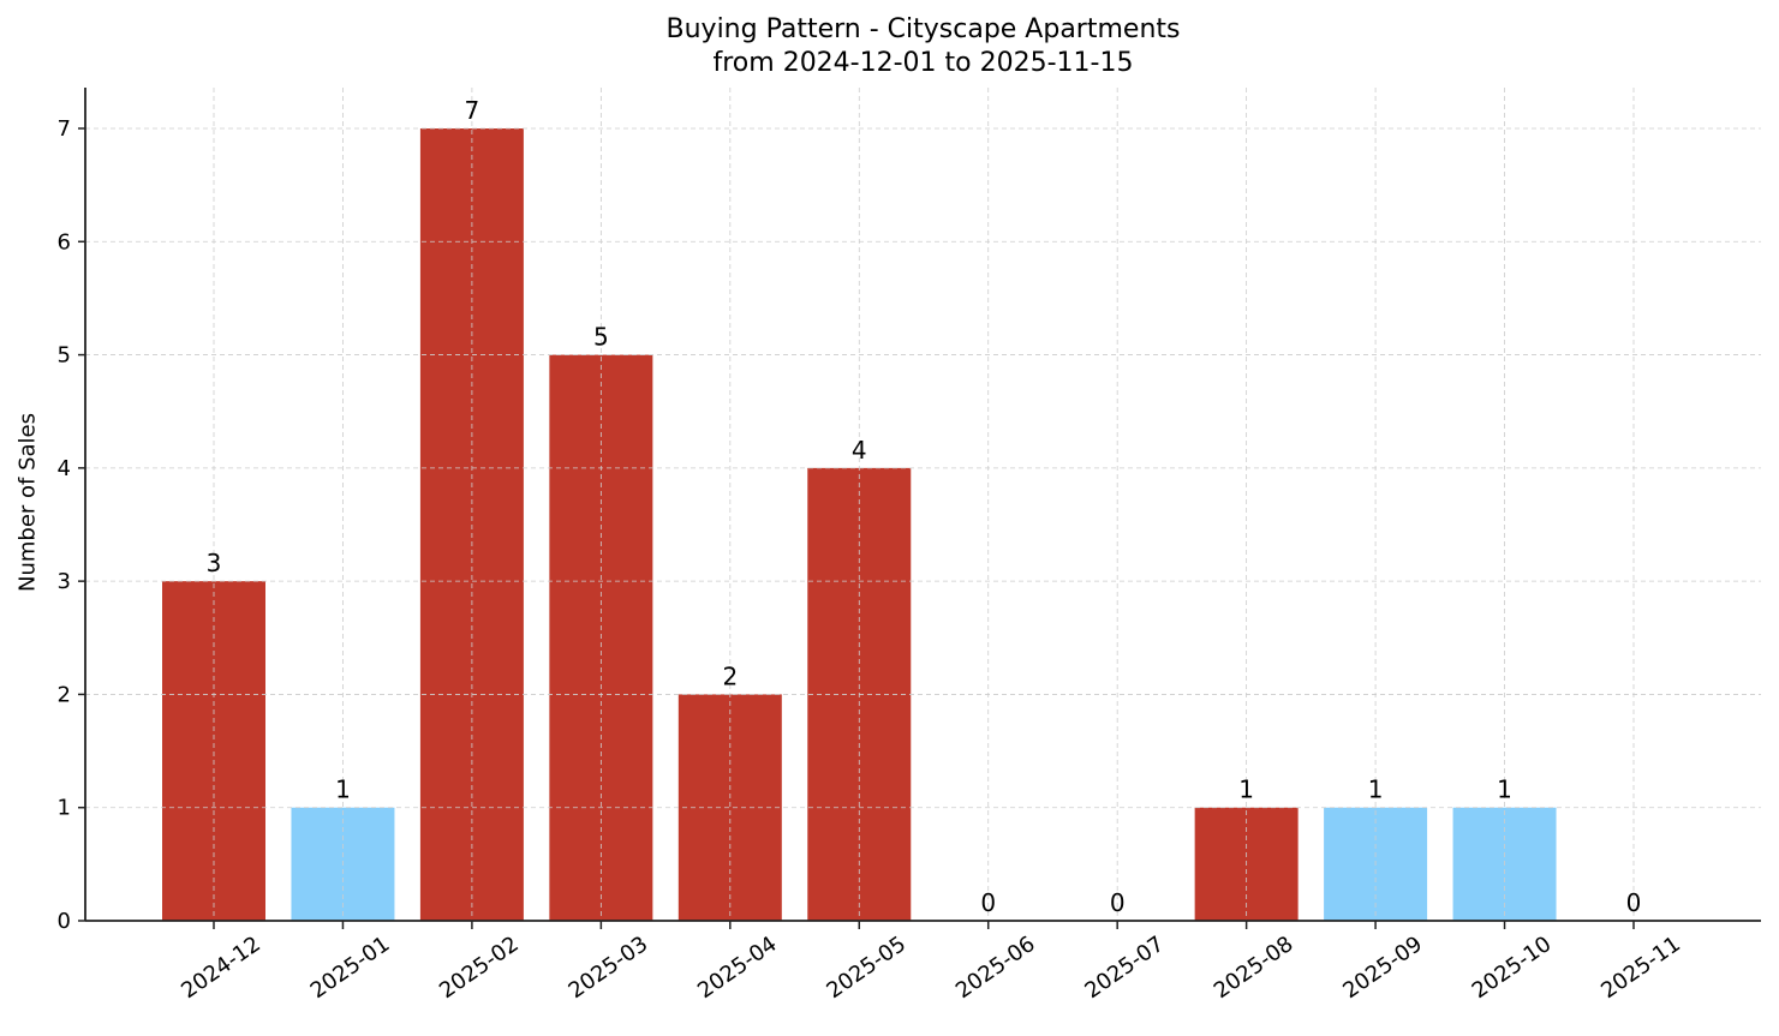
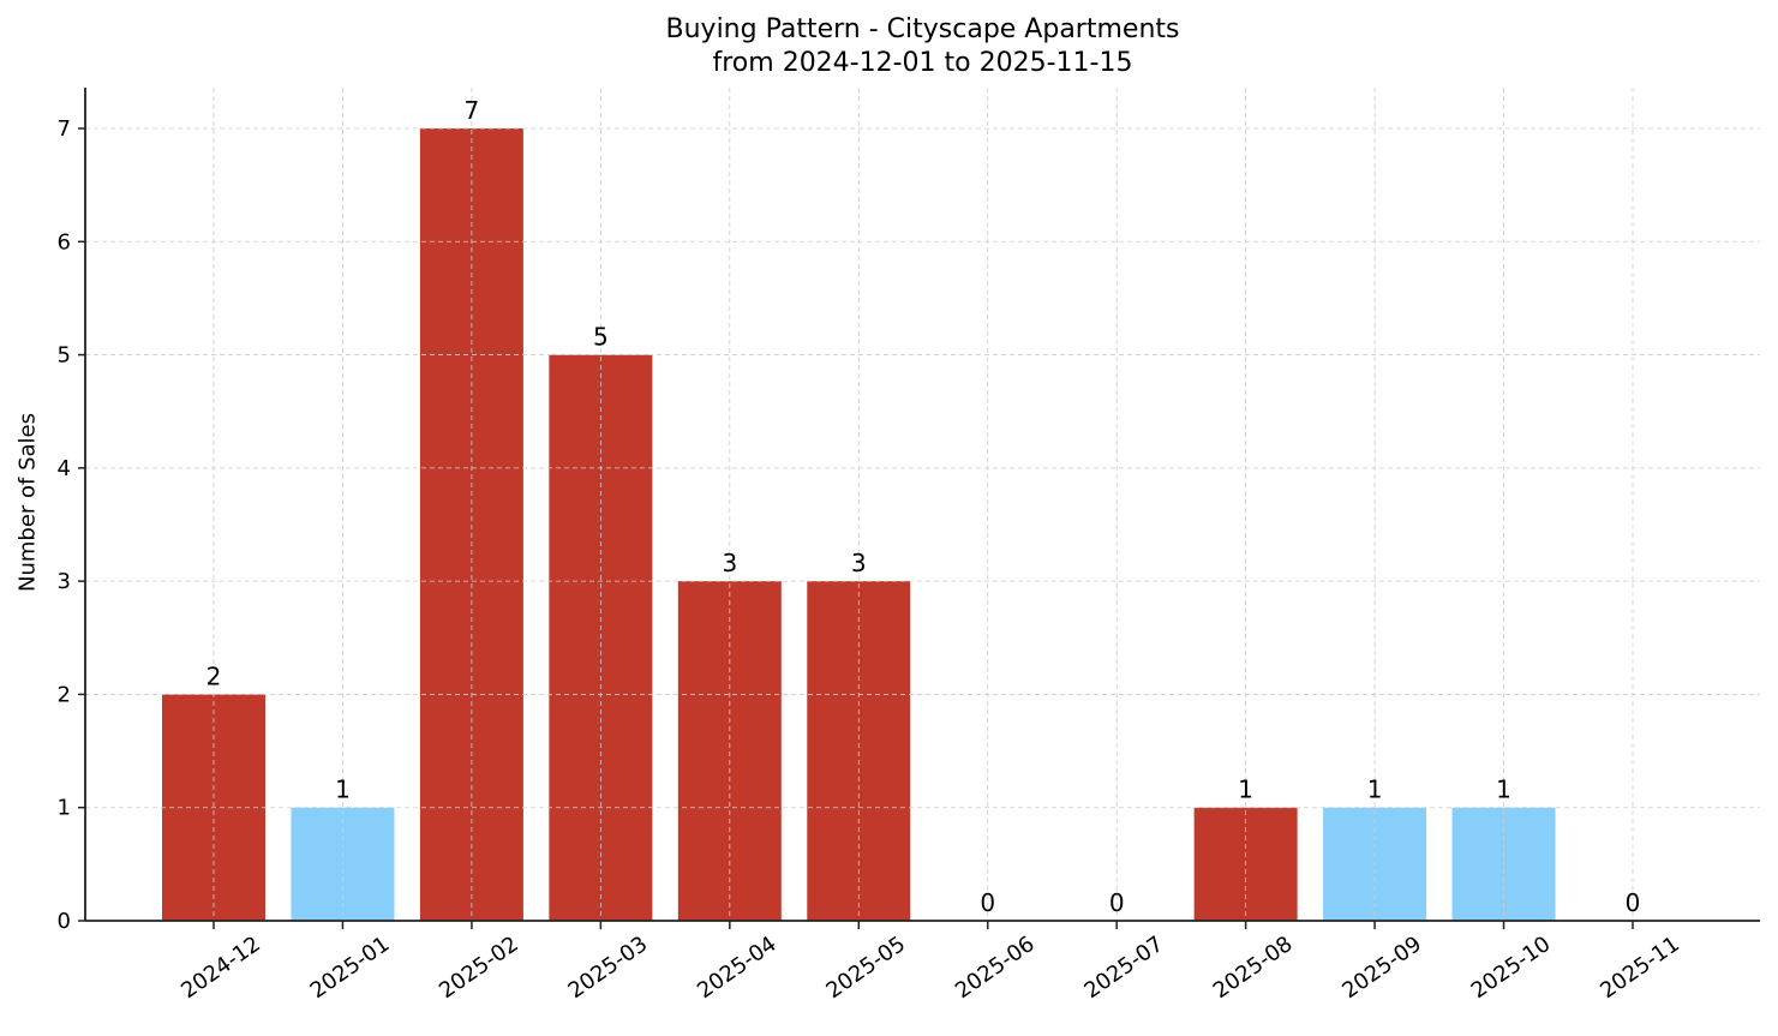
2024-12: 3 -> 2
2025-04: 2 -> 3
2025-05: 4 -> 3
